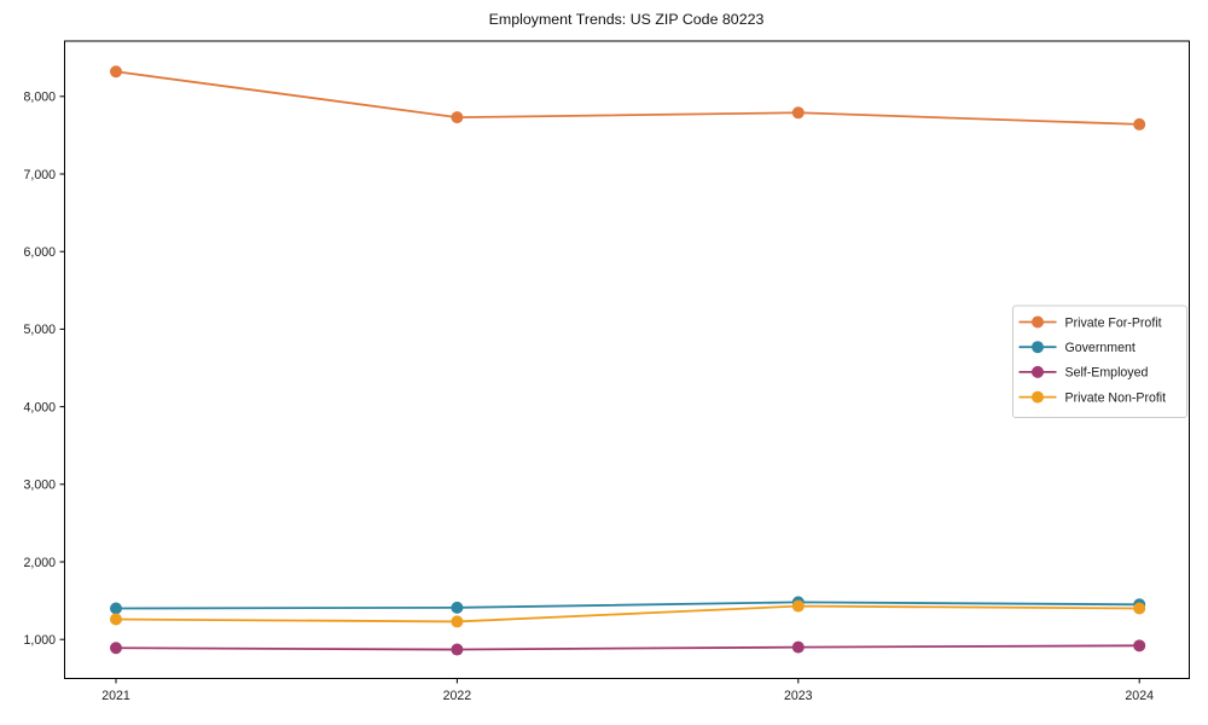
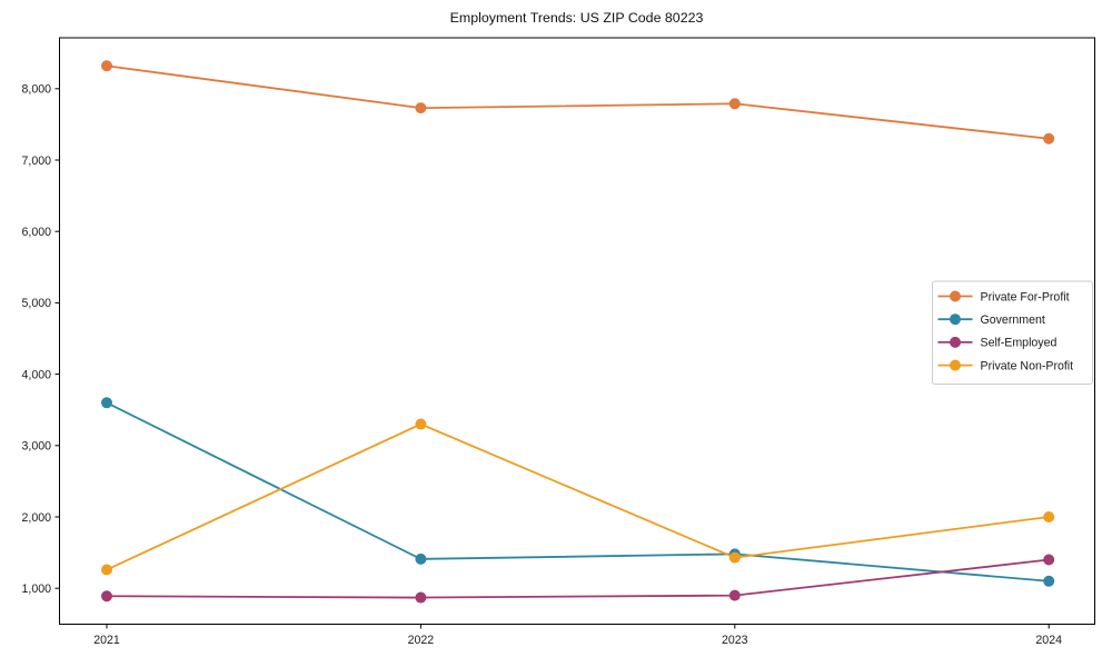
Government/2021: 1400 -> 3600
Private Non-Profit/2022: 1200 -> 3300
Private For-Profit/2024: 7600 -> 7300
Government/2024: 1400 -> 1100
Self-Employed/2024: 900 -> 1400
Private Non-Profit/2024: 1400 -> 2000
